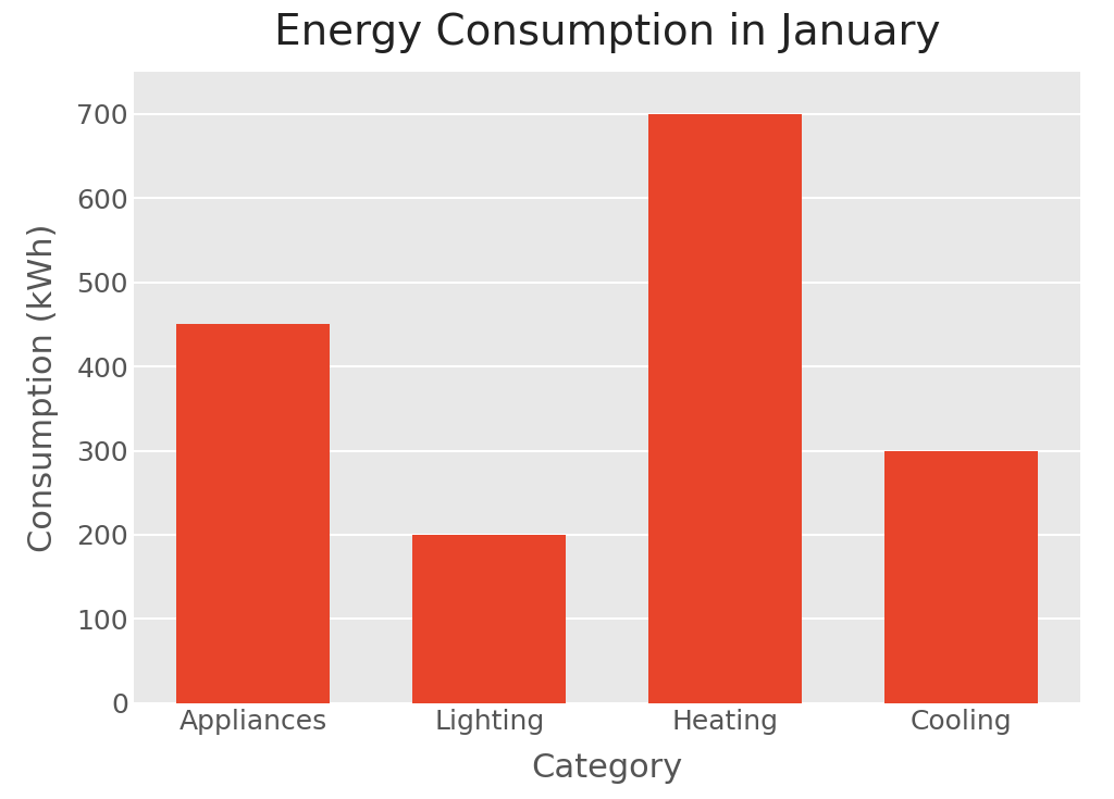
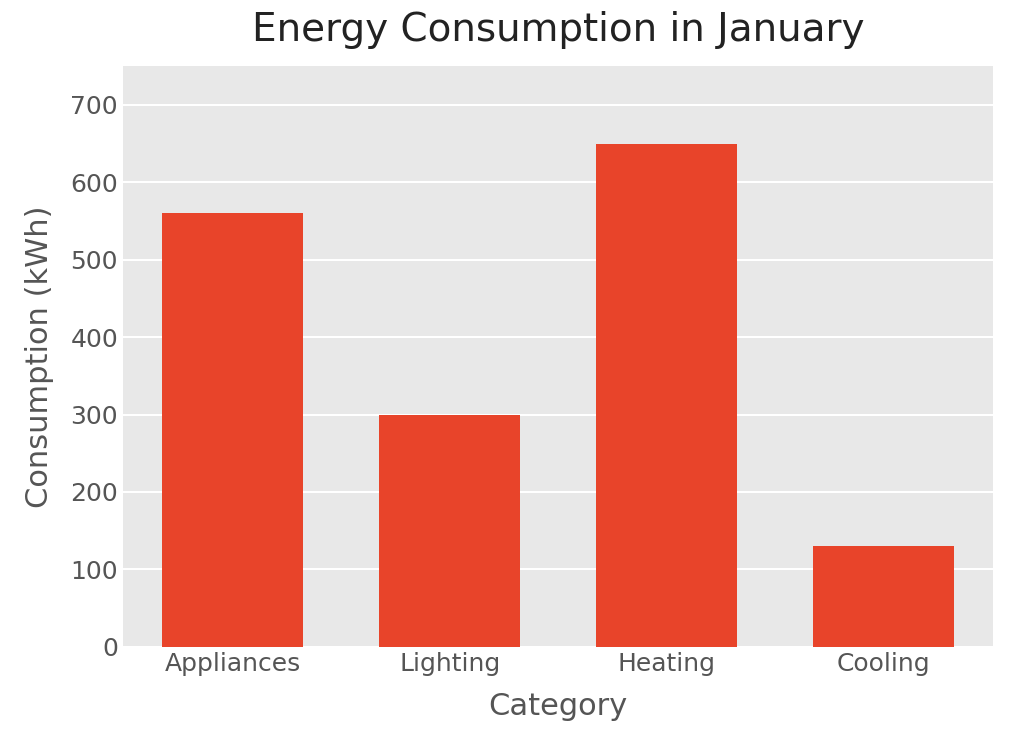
Appliances: 450 -> 560
Lighting: 200 -> 300
Heating: 700 -> 650
Cooling: 300 -> 130
